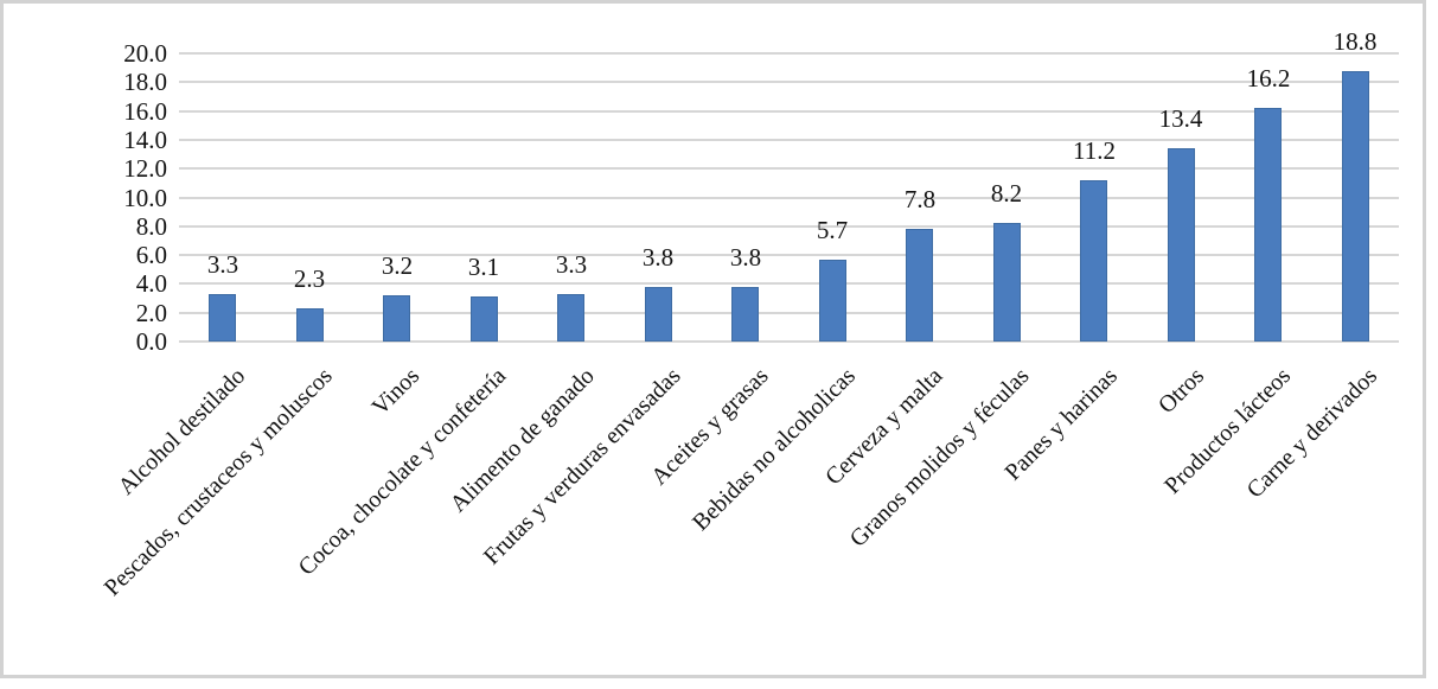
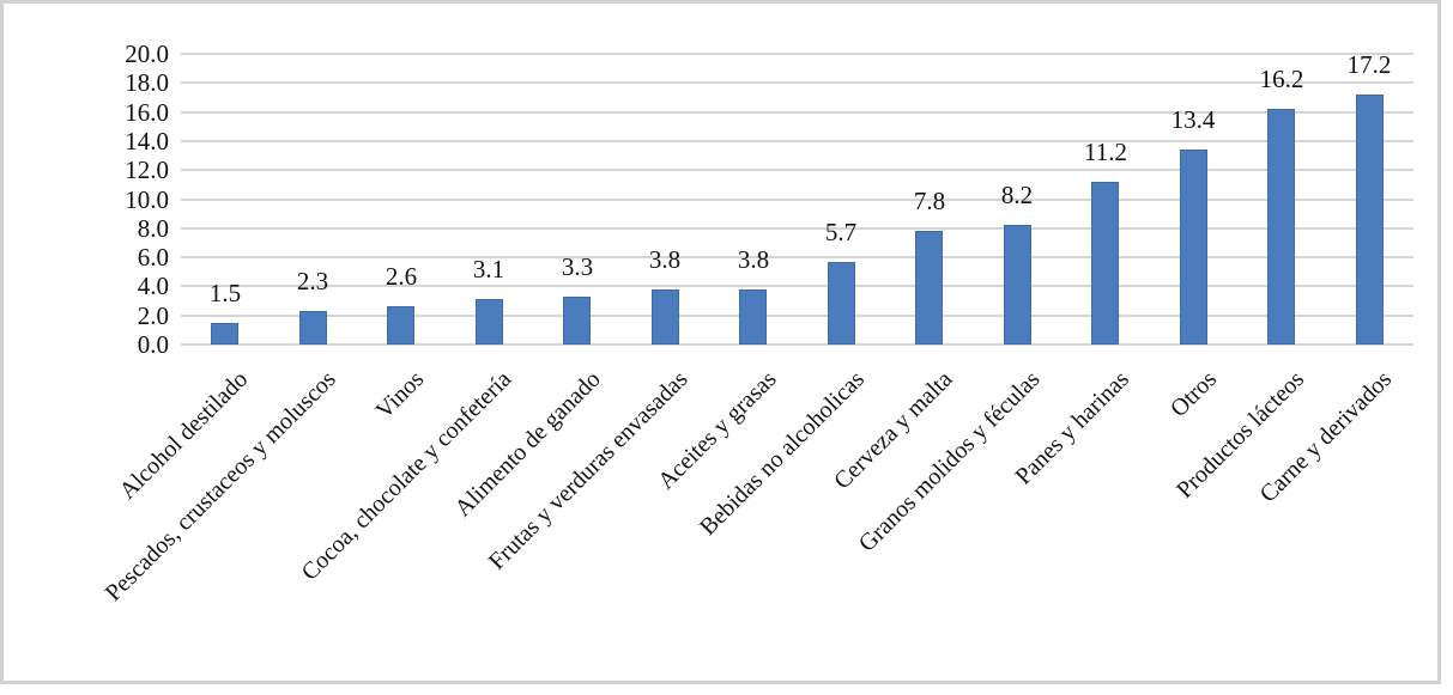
Alcohol destilado: 3.3 -> 1.5
Vinos: 3.2 -> 2.6
Carne y derivados: 18.8 -> 17.2
